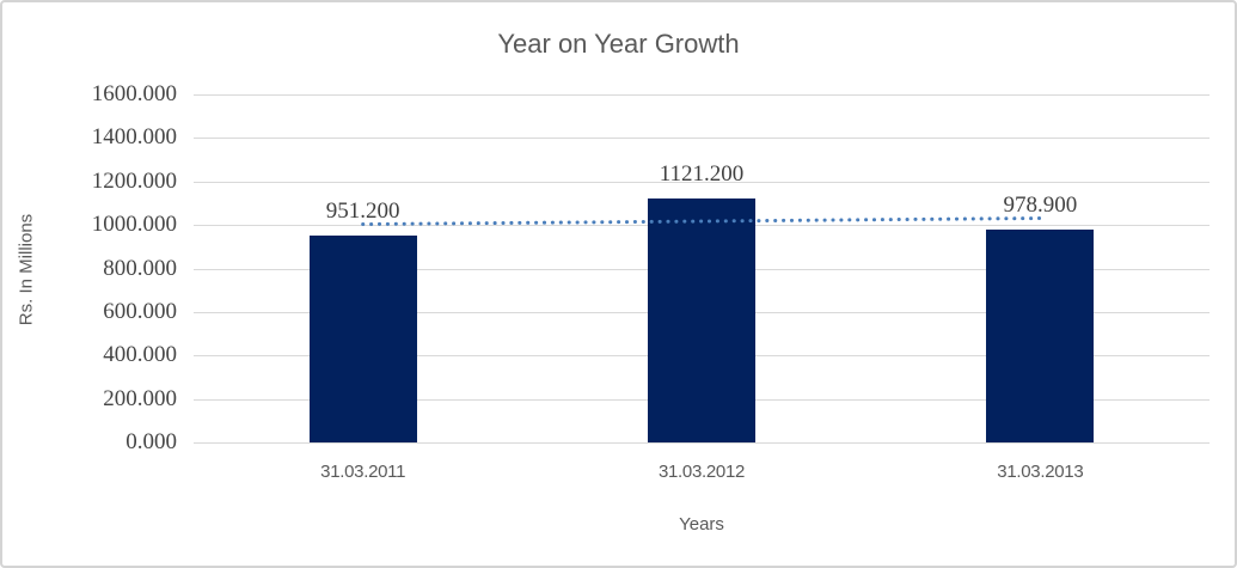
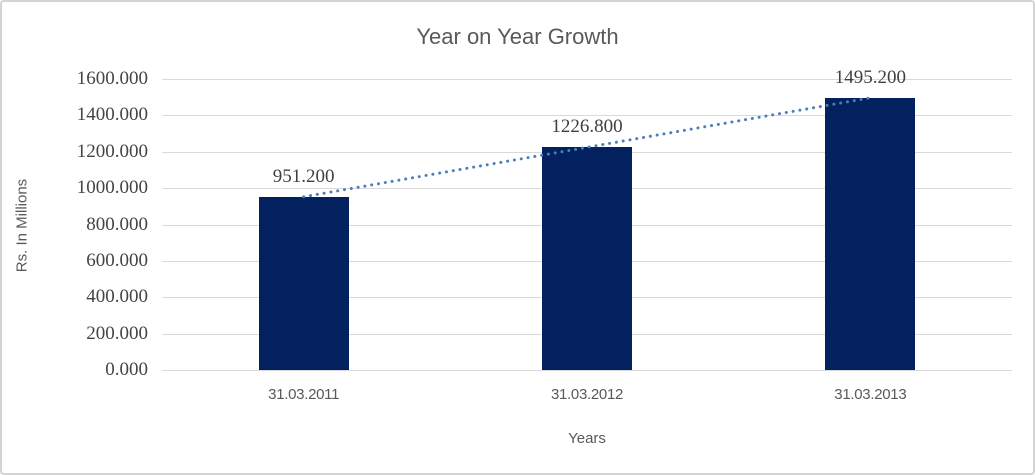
31.03.2012: 1121.200 -> 1226.800
31.03.2013: 978.900 -> 1495.200
